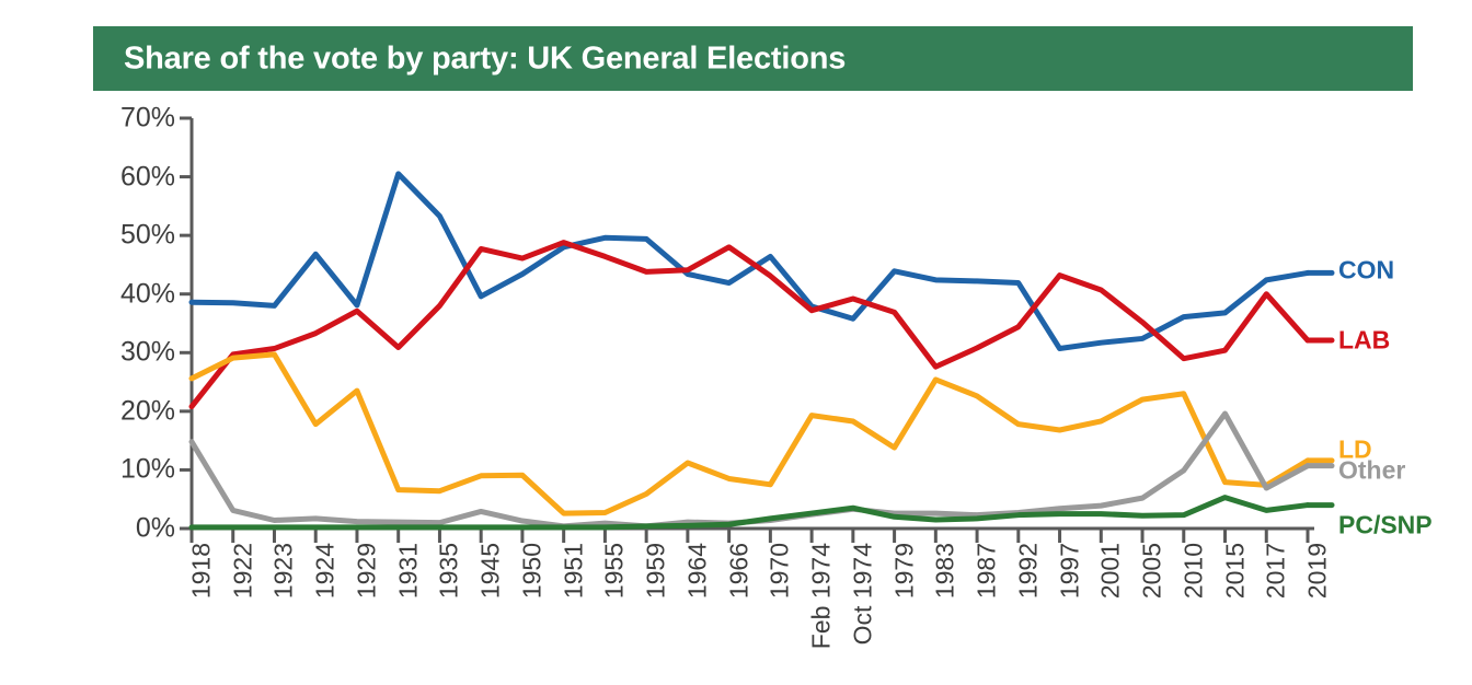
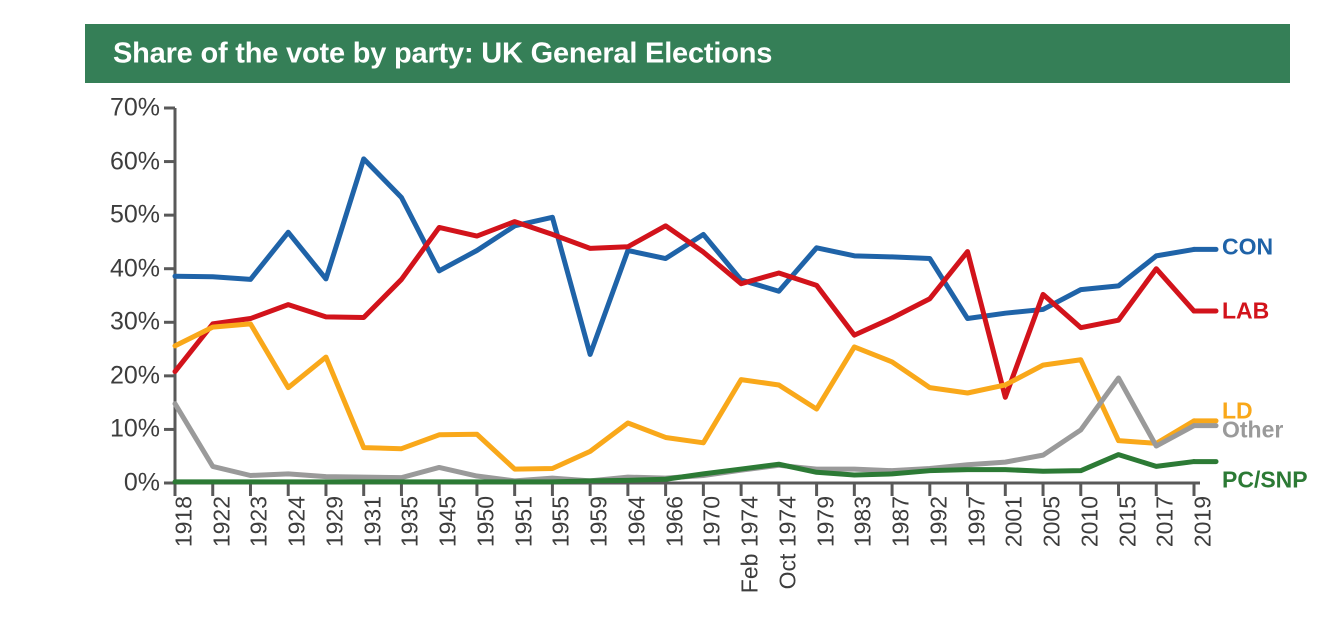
LAB/1929: 37% -> 31%
CON/1959: 49% -> 24%
LAB/2001: 41% -> 16%
